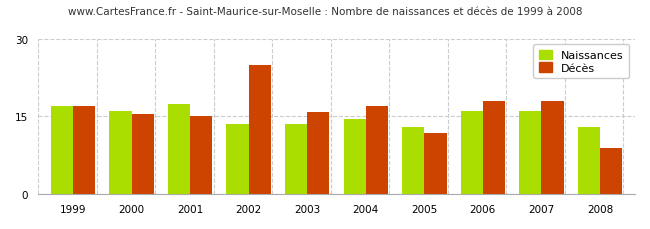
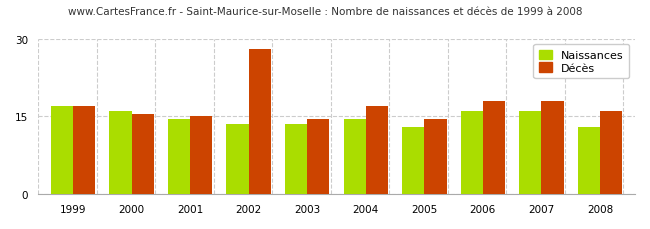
Naissances/2001: 17.4 -> 14.5
Décès/2002: 25.0 -> 28.0
Décès/2003: 15.8 -> 14.5
Décès/2005: 11.8 -> 14.5
Décès/2008: 9.0 -> 16.0
